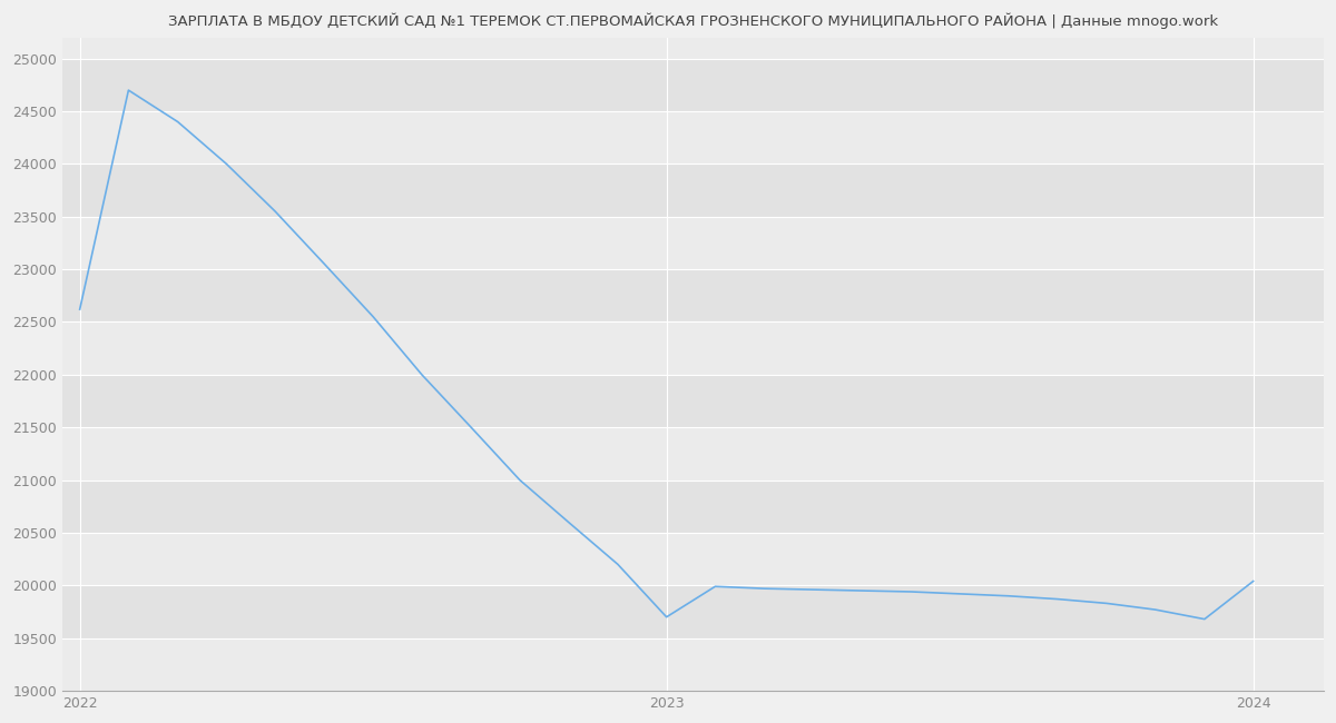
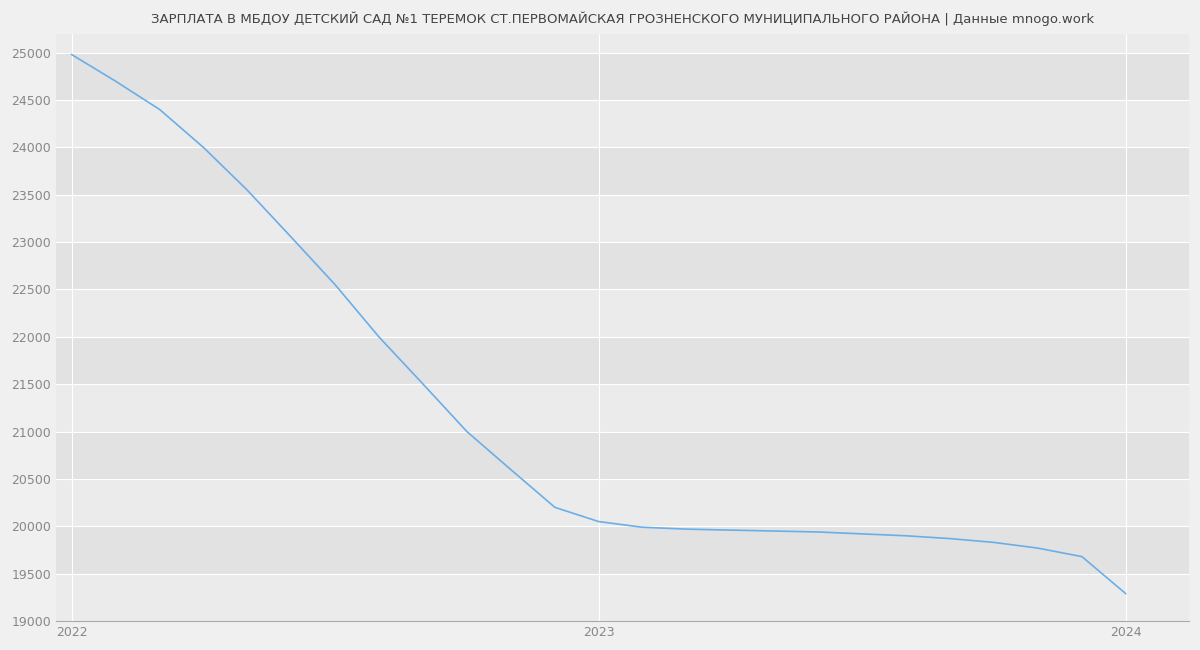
2022: 22620 -> 24980
2023: 19700 -> 20050
2024: 20040 -> 19290
